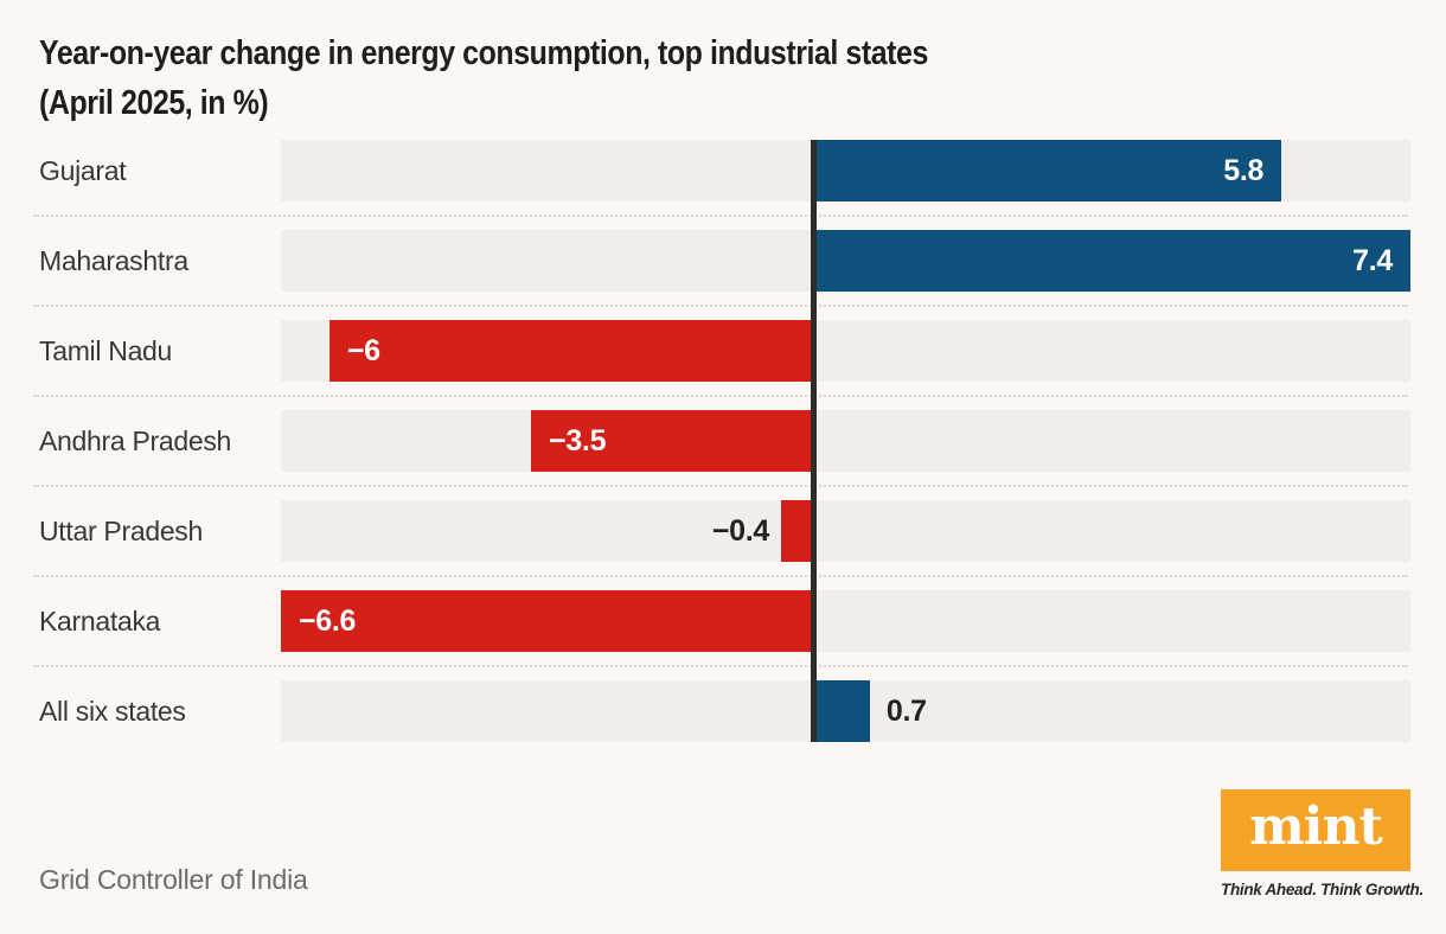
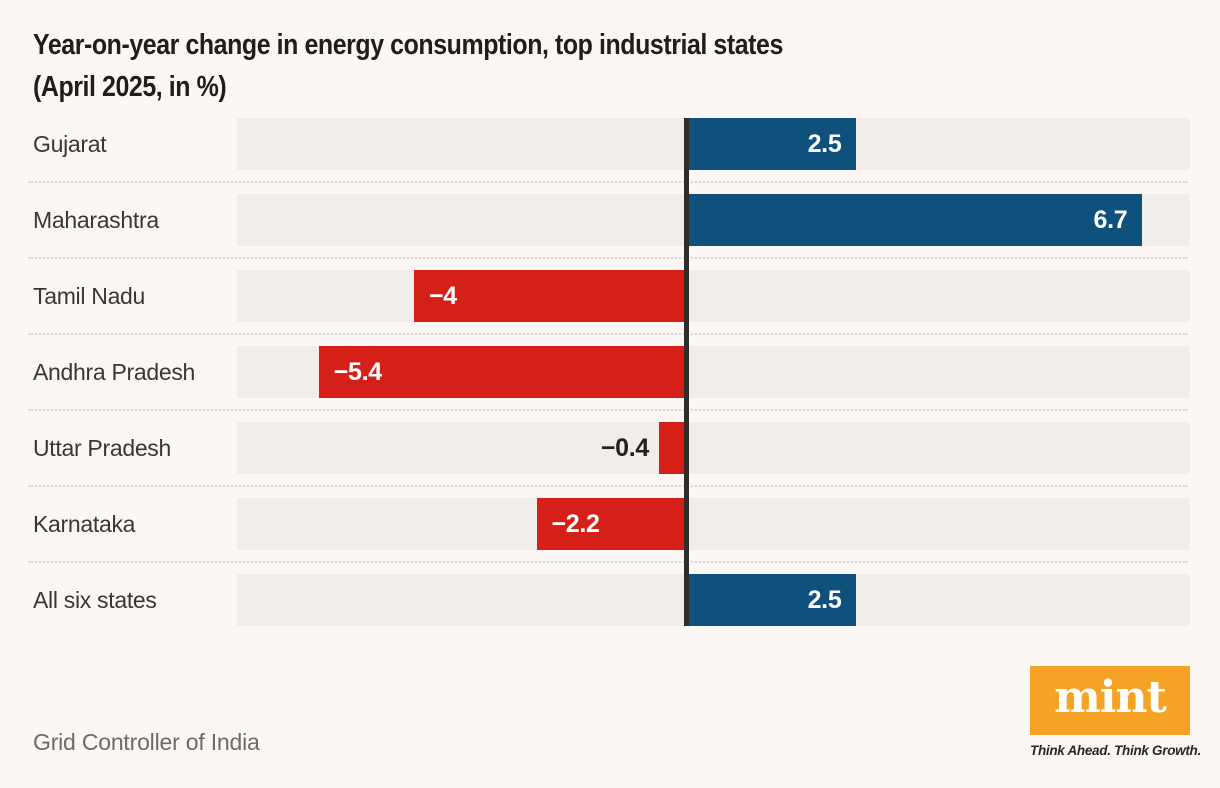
Gujarat: 5.8 -> 2.5
Maharashtra: 7.4 -> 6.7
Tamil Nadu: −6 -> −4
Andhra Pradesh: −3.5 -> −5.4
Karnataka: −6.6 -> −2.2
All six states: 0.7 -> 2.5
